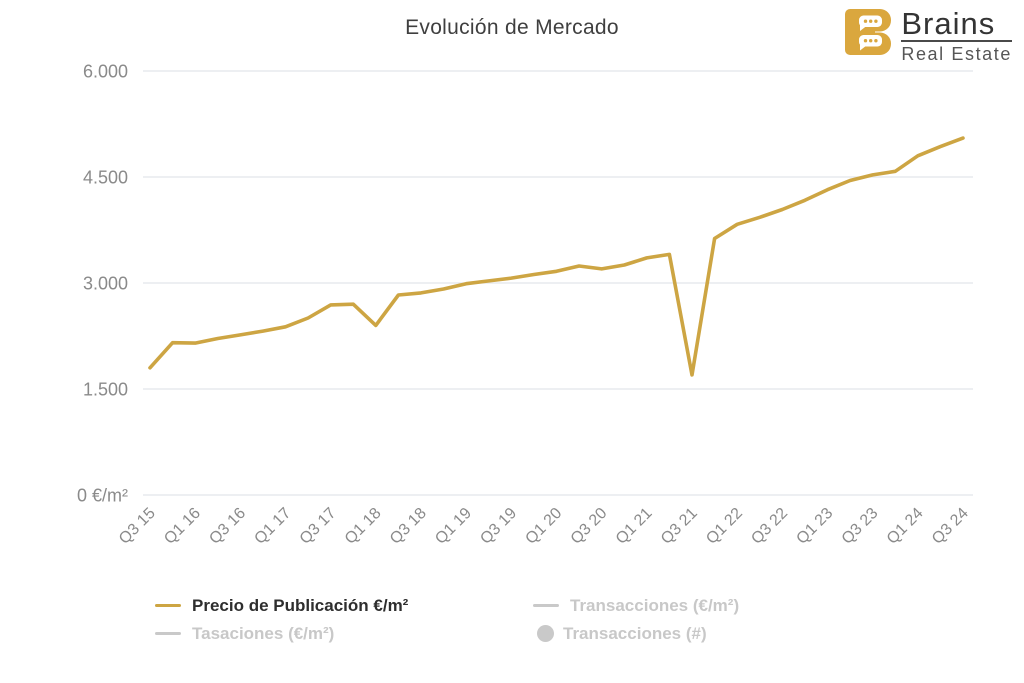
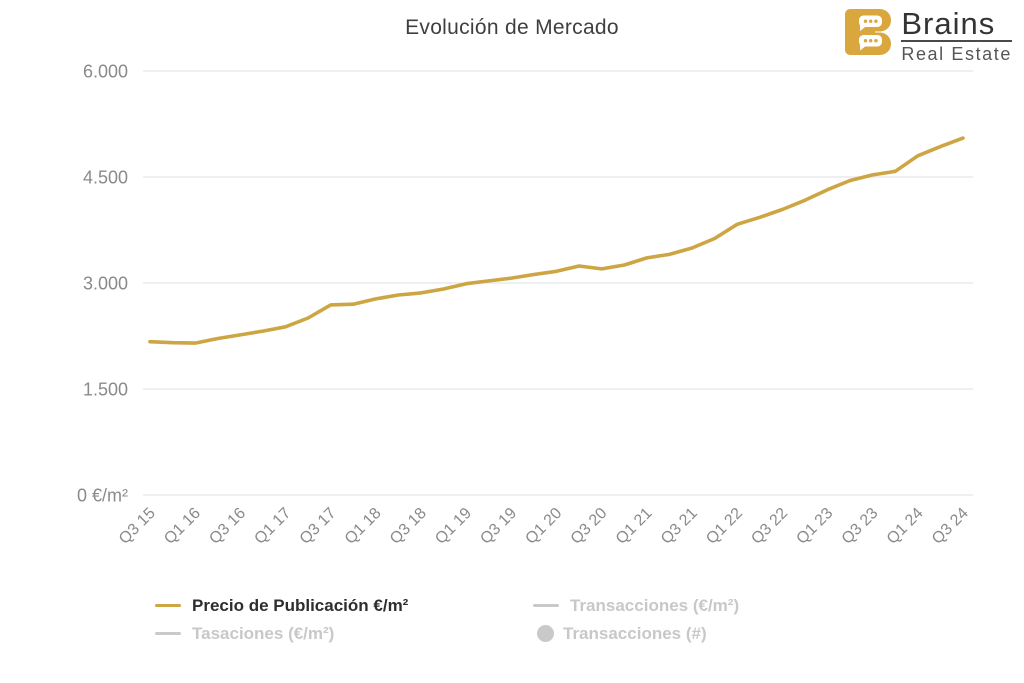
Q3 15: 1800 -> 2200
Q1 18: 2400 -> 2800
Q3 21: 1700 -> 3500
